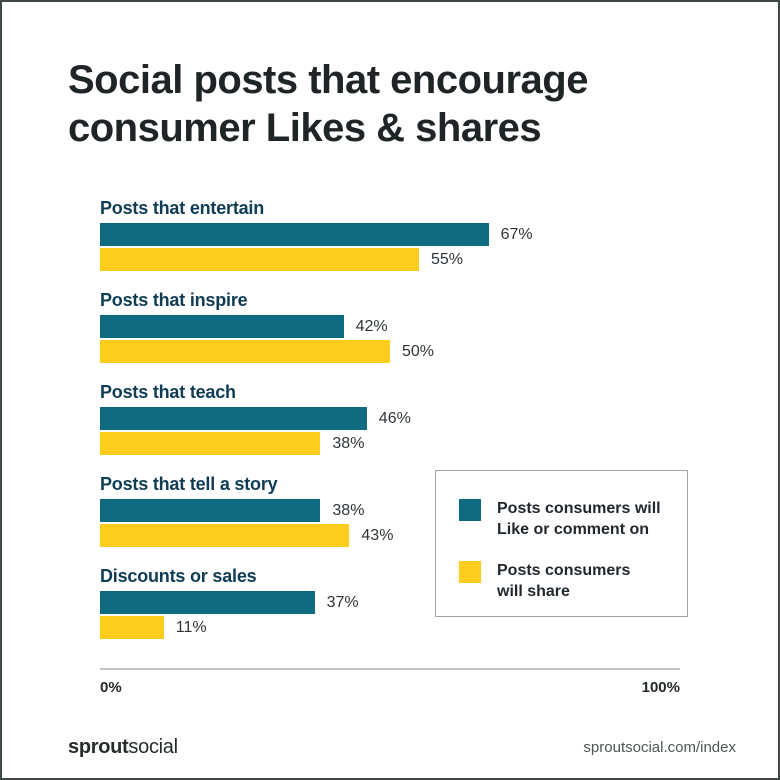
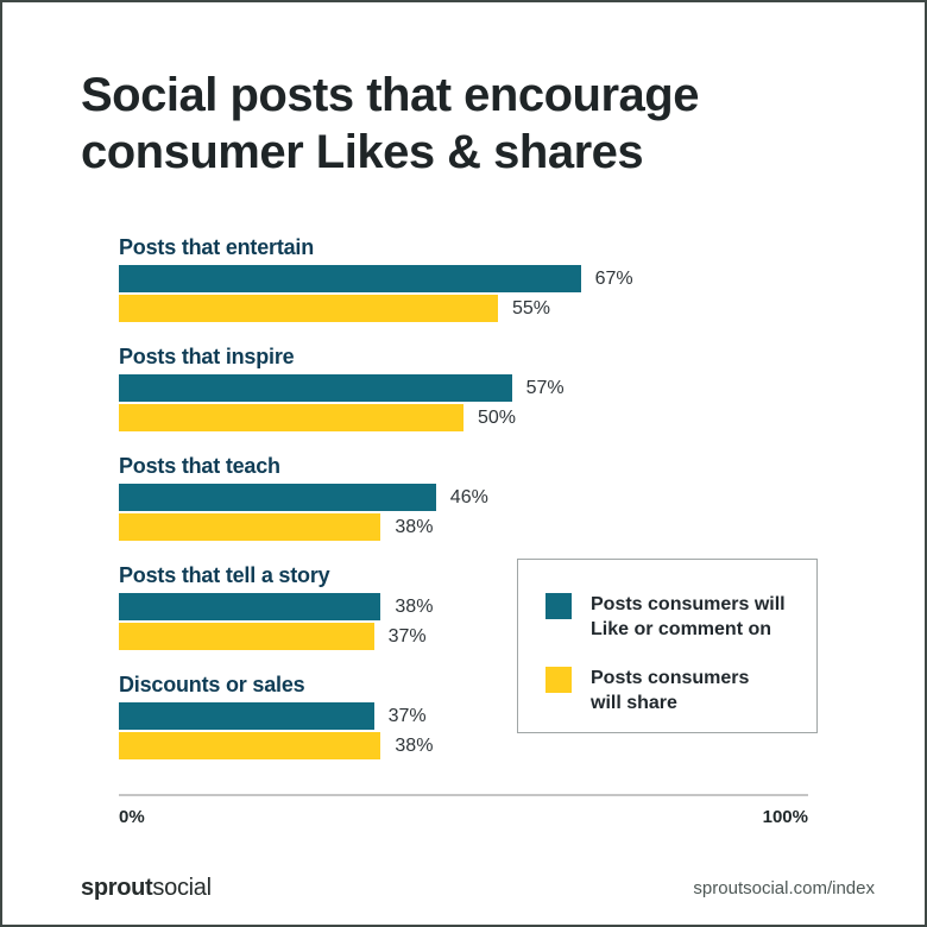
Posts consumers will Like or comment on/Posts that inspire: 42% -> 57%
Posts consumers will share/Posts that tell a story: 43% -> 37%
Posts consumers will share/Discounts or sales: 11% -> 38%
